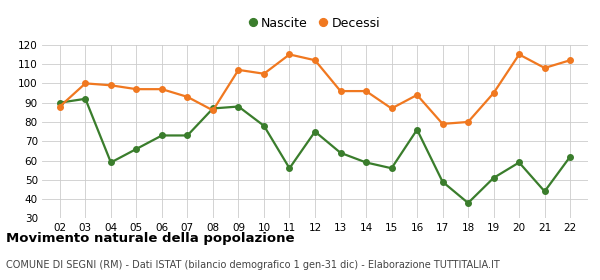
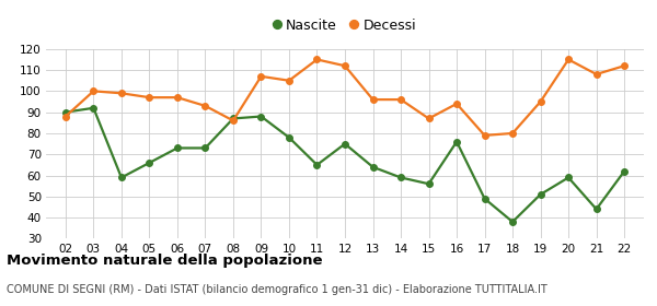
Nascite/11: 56 -> 65
